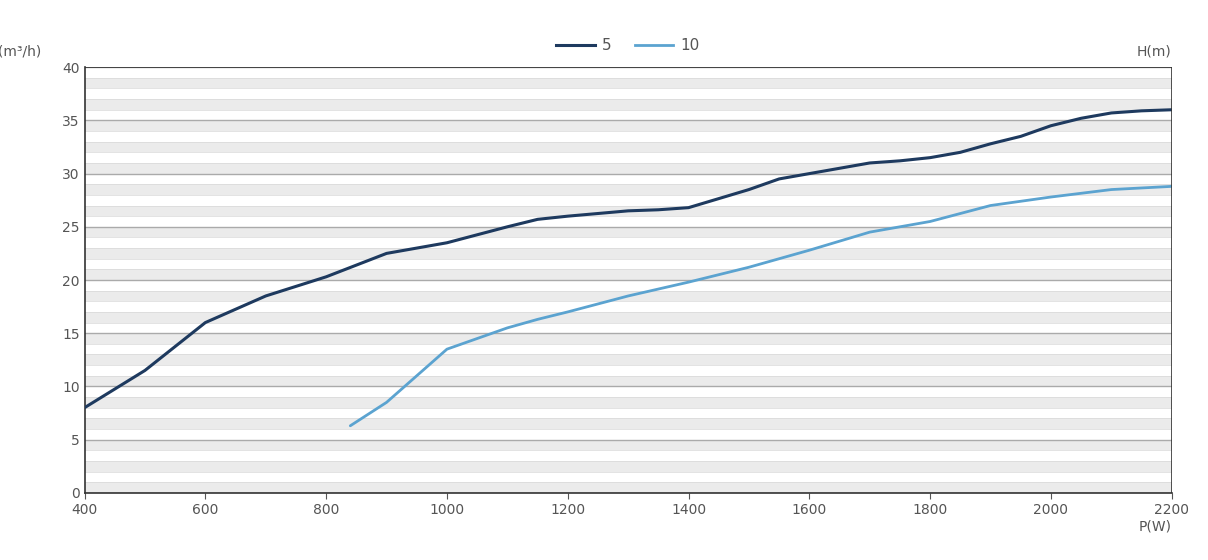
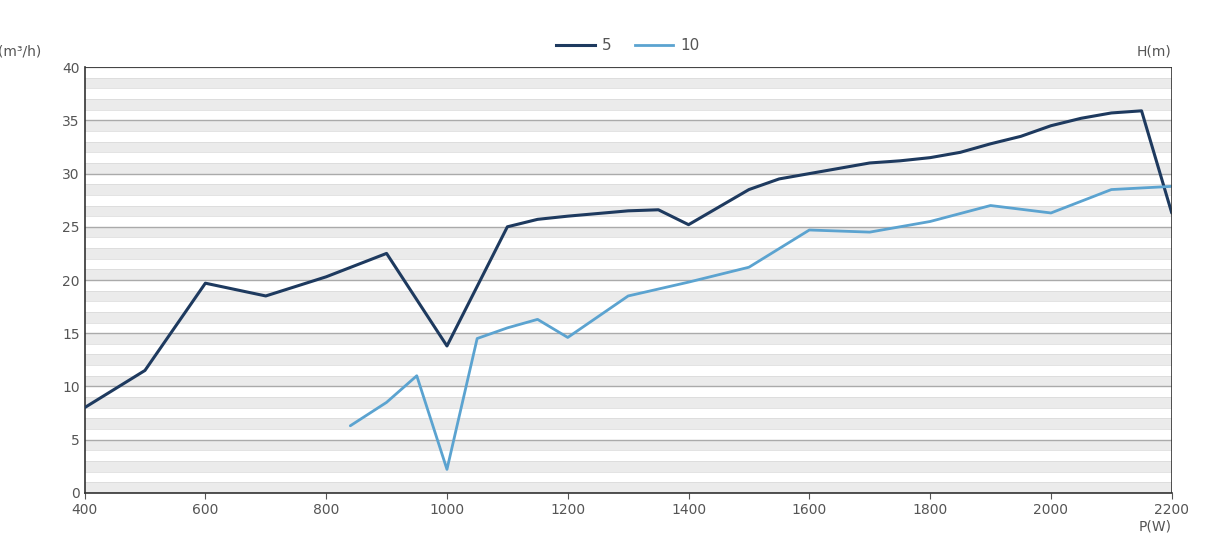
5/600: 16.0 -> 19.7
5/1000: 23.5 -> 13.8
10/1000: 13.5 -> 2.2
10/1200: 17.0 -> 14.6
5/1400: 26.8 -> 25.2
10/1600: 22.8 -> 24.7
10/2000: 27.8 -> 26.3
5/2200: 36.0 -> 26.3
